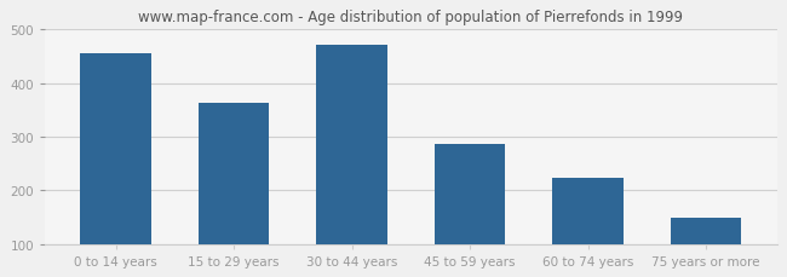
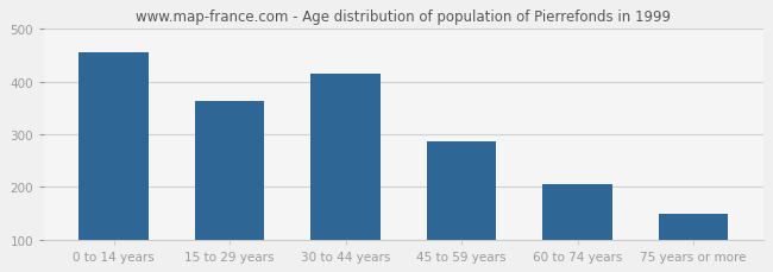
30 to 44 years: 472 -> 415
60 to 74 years: 224 -> 205
